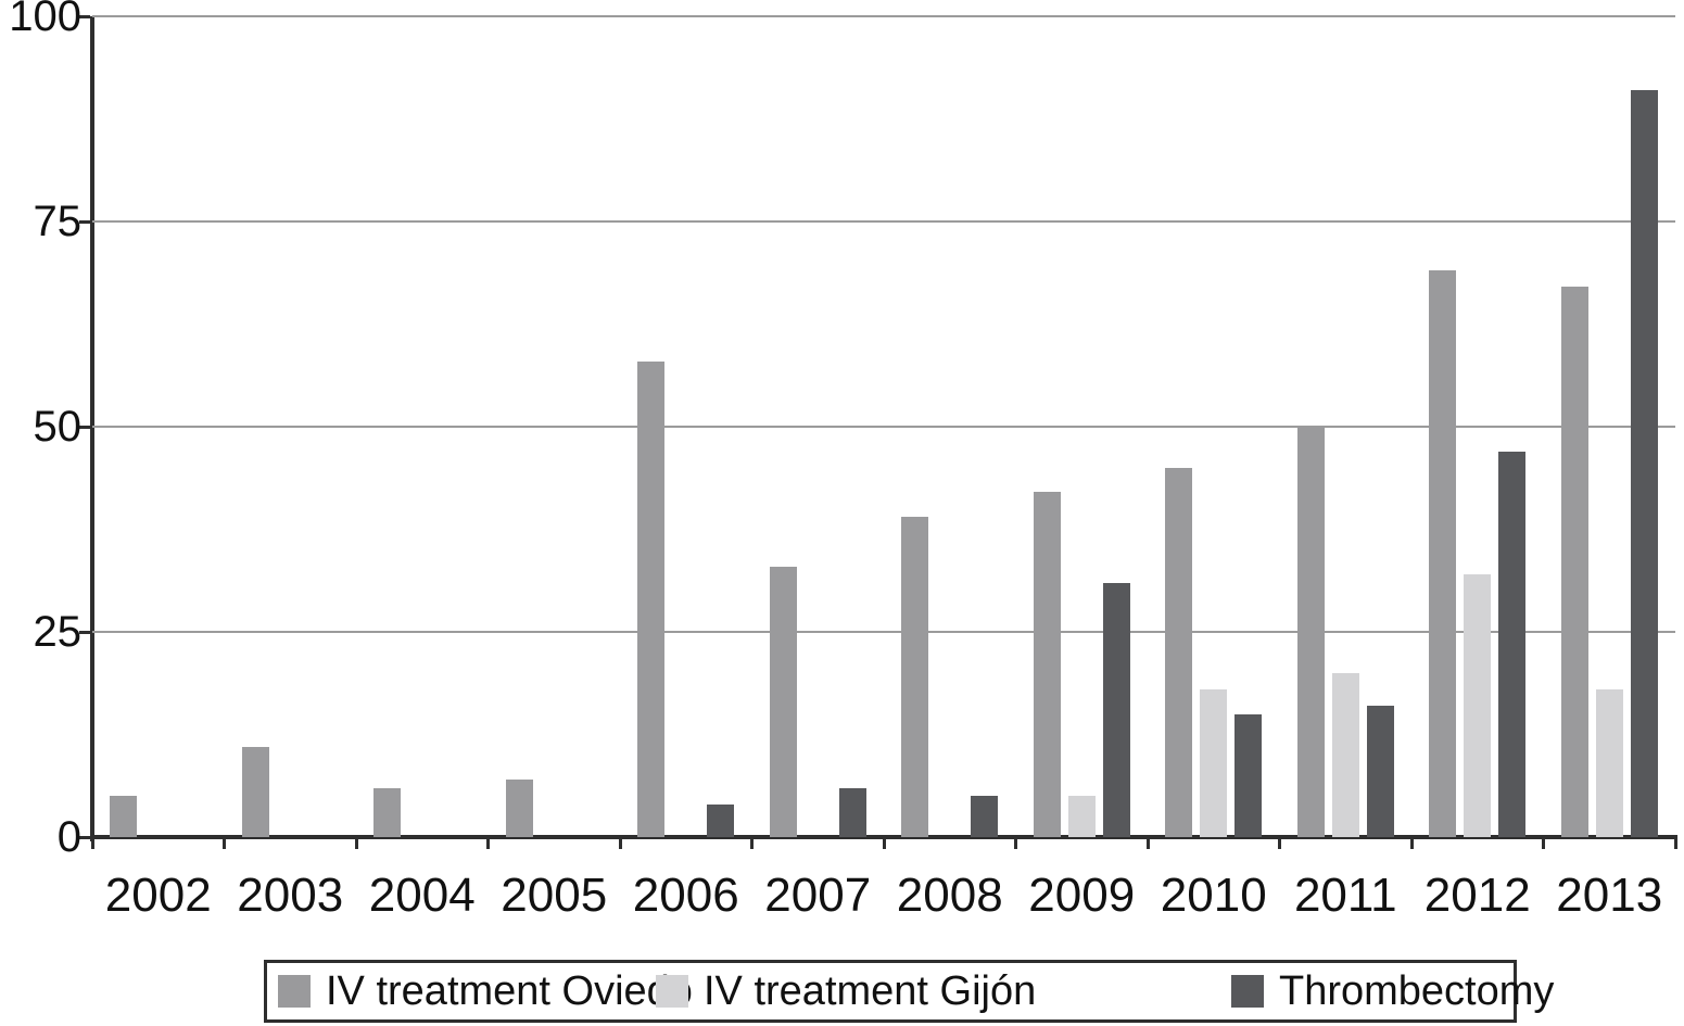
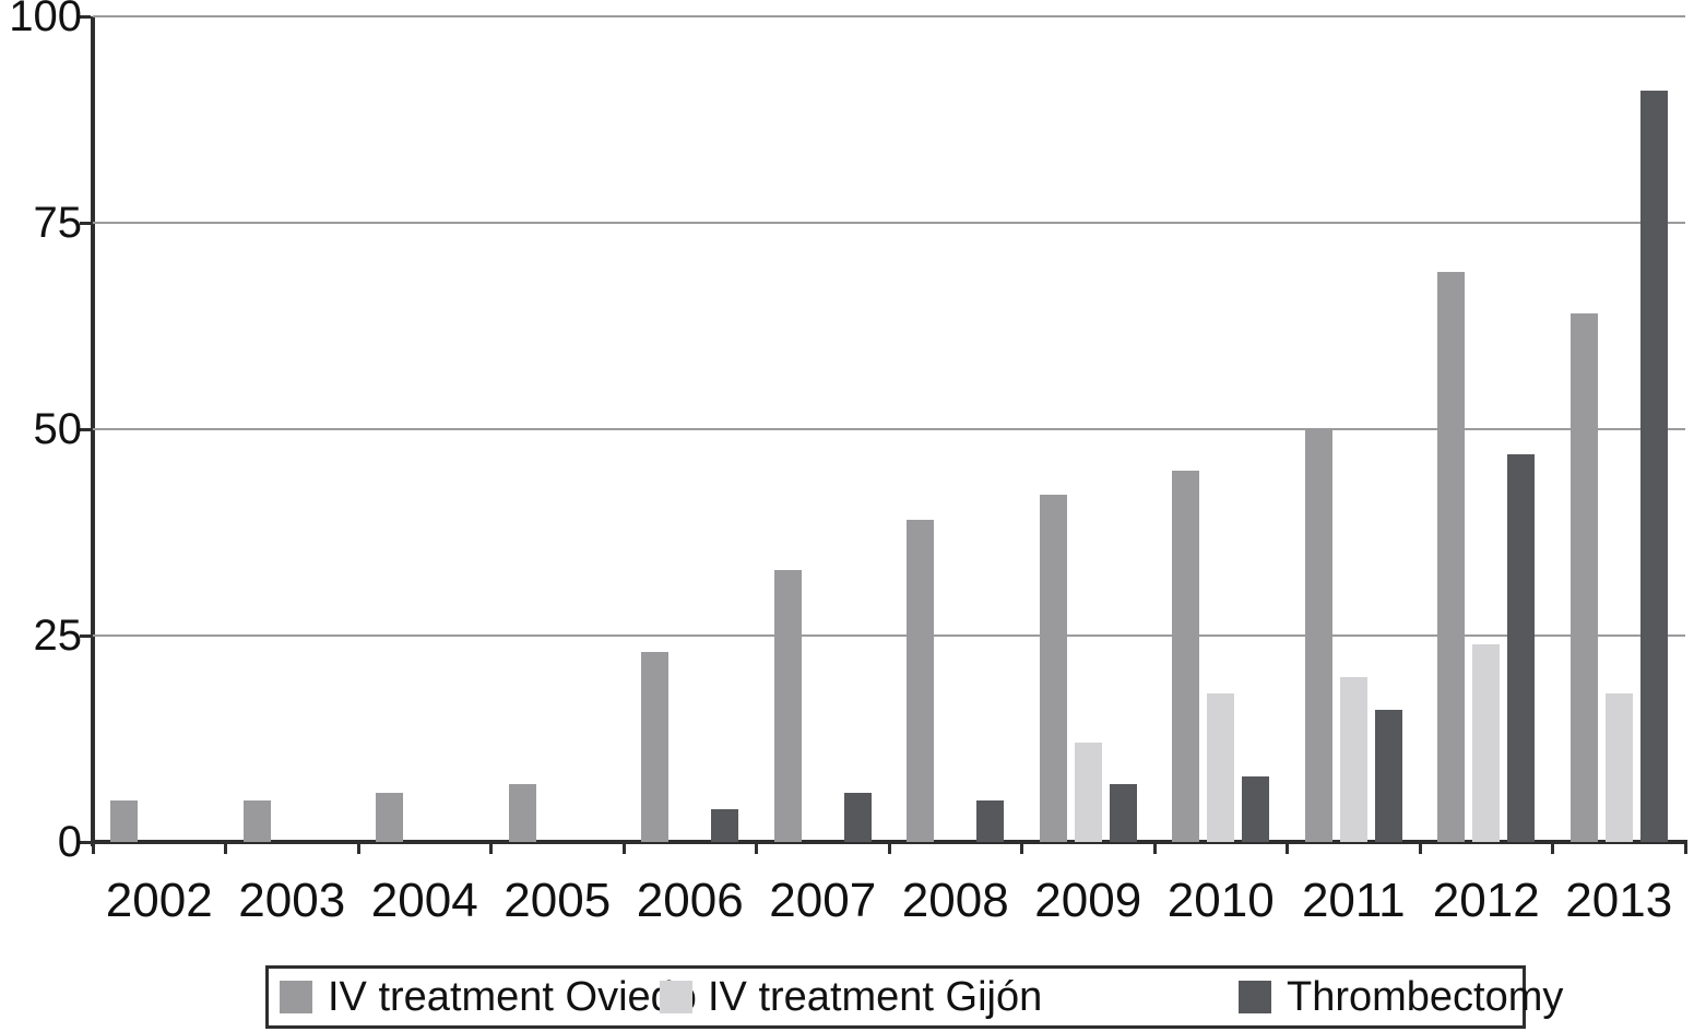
IV treatment Oviedo/2003: 11 -> 5
IV treatment Oviedo/2006: 58 -> 23
IV treatment Gijón/2009: 5 -> 12
Thrombectomy/2009: 31 -> 7
Thrombectomy/2010: 15 -> 8
IV treatment Gijón/2012: 32 -> 24
IV treatment Oviedo/2013: 67 -> 64
